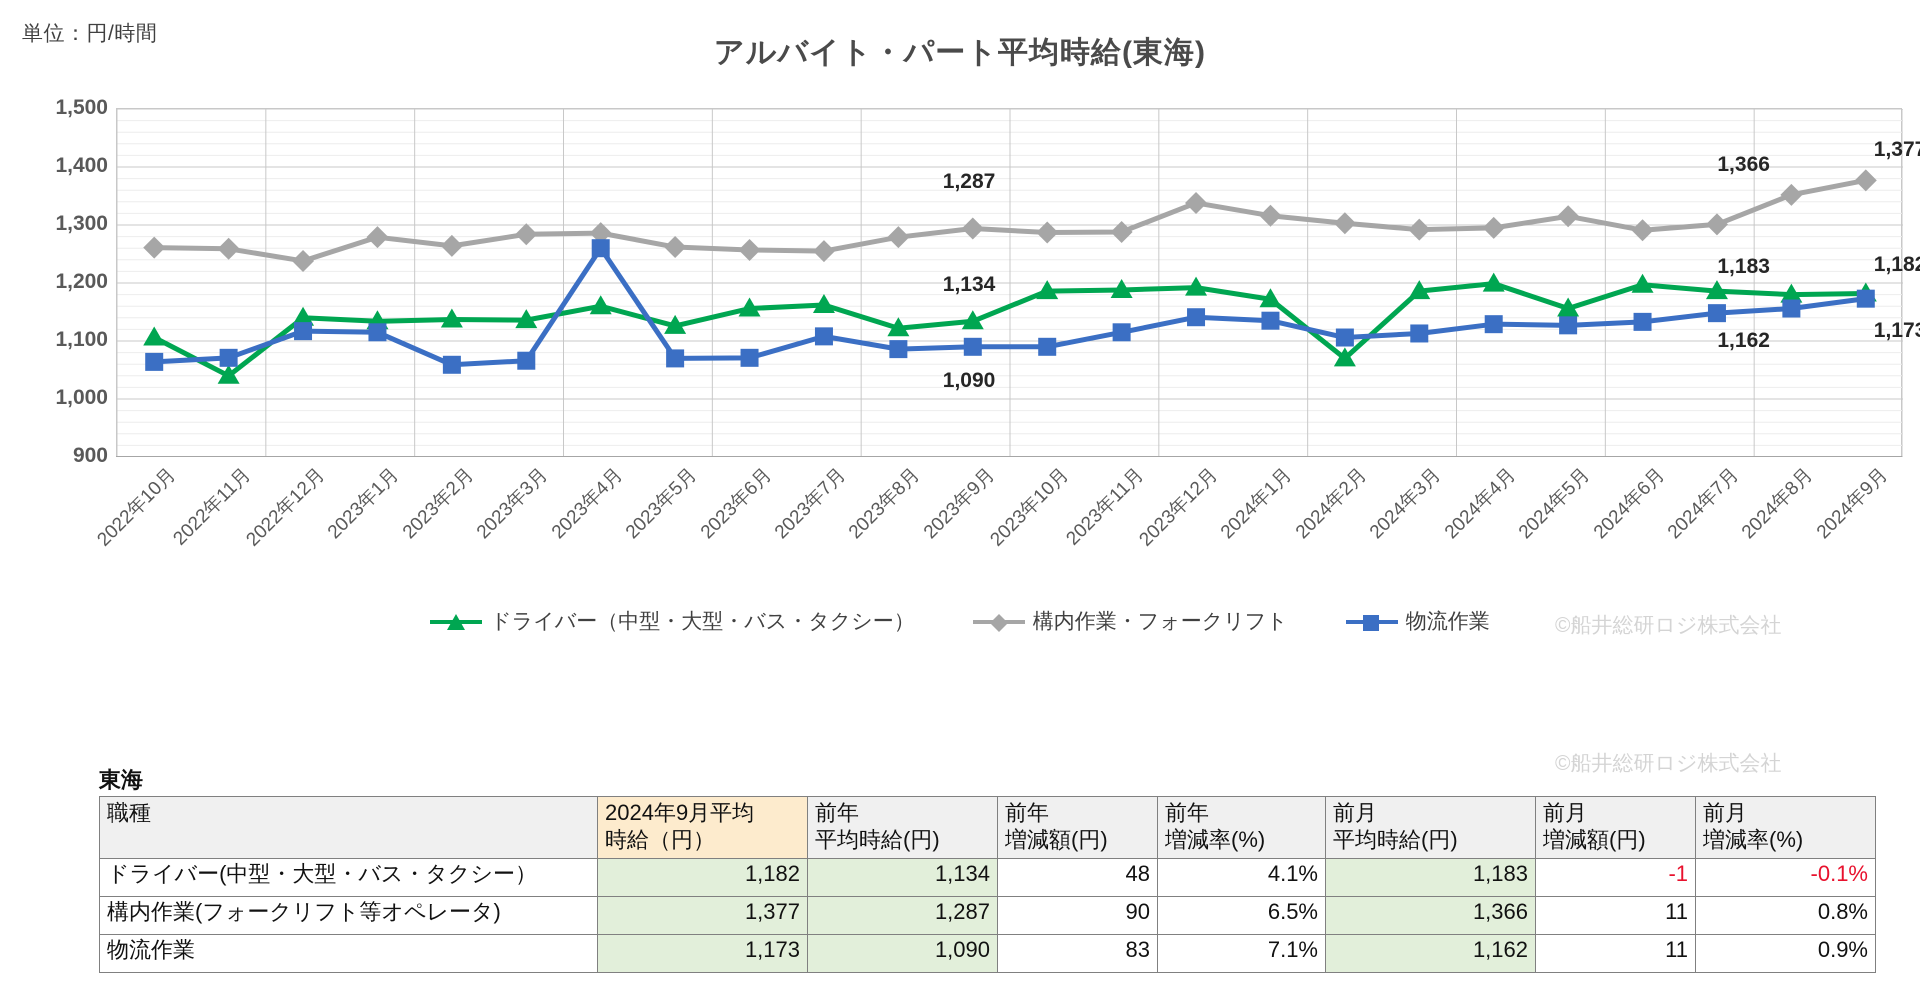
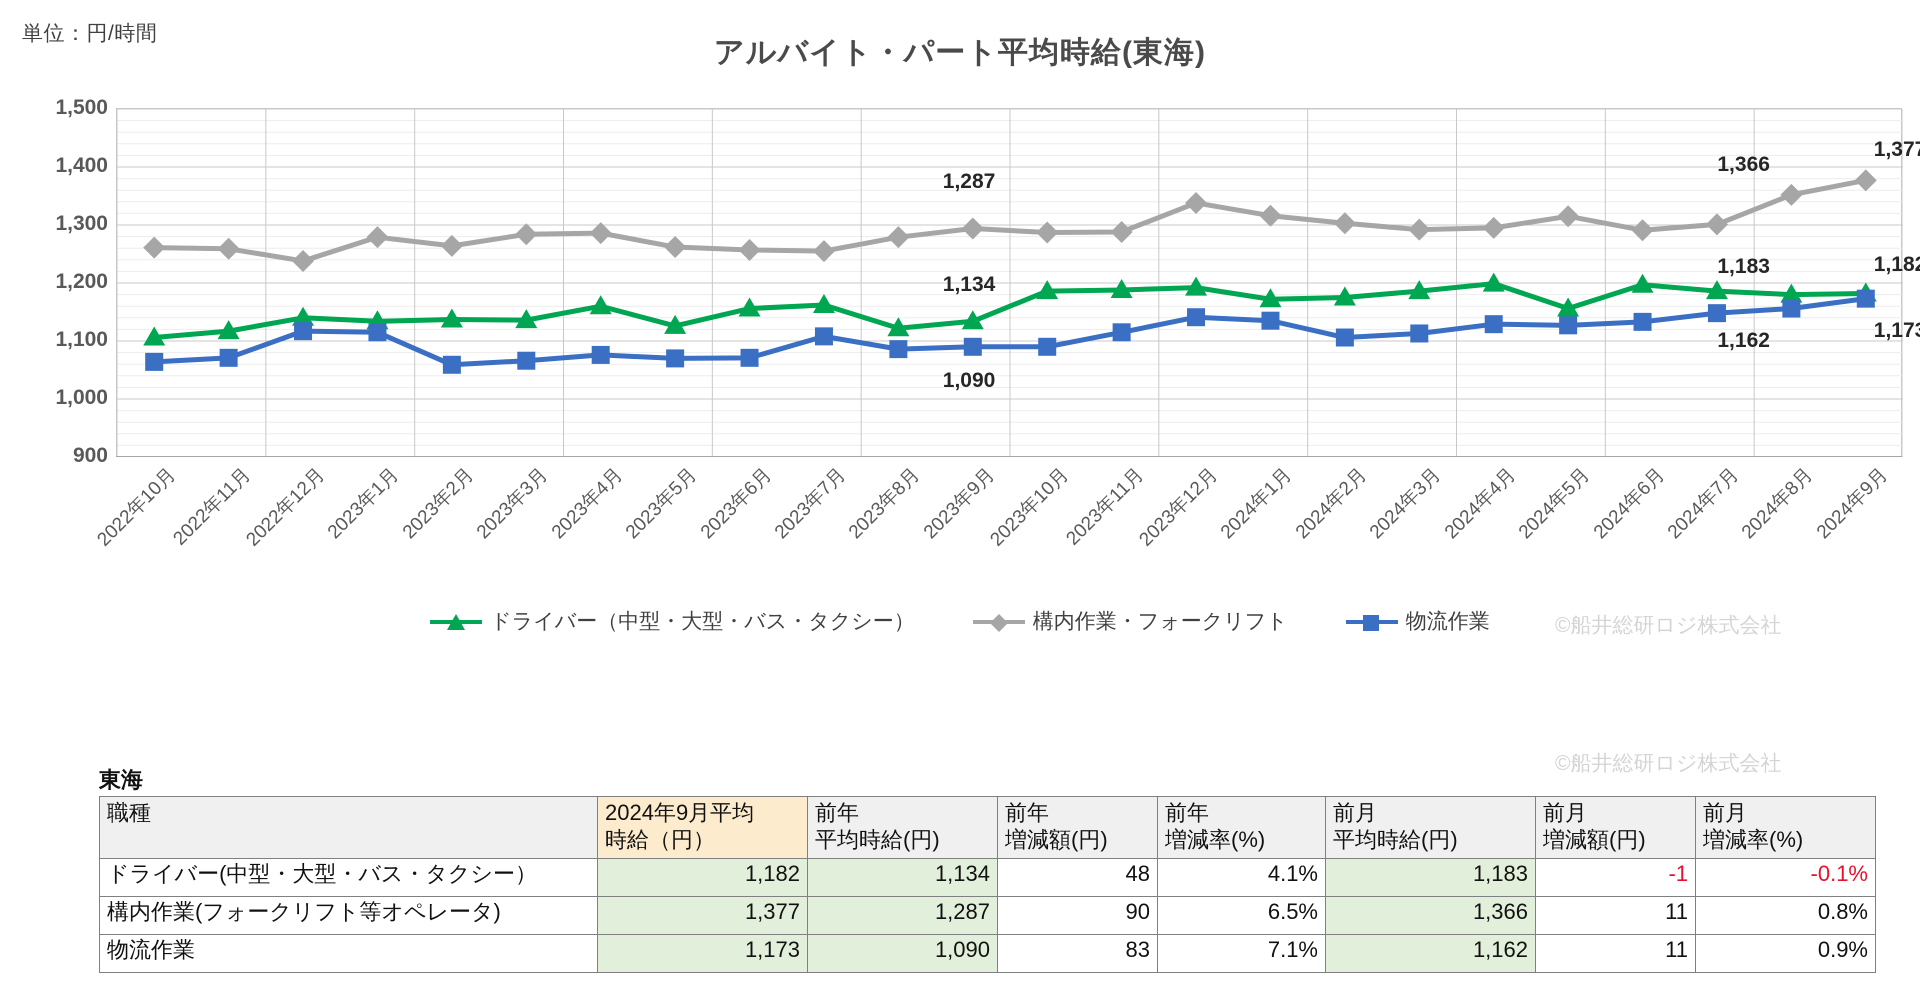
ドライバー（中型・大型・バス・タクシー）/2022年11月: 1040 -> 1120
物流作業/2023年4月: 1260 -> 1080
ドライバー（中型・大型・バス・タクシー）/2024年2月: 1070 -> 1180
